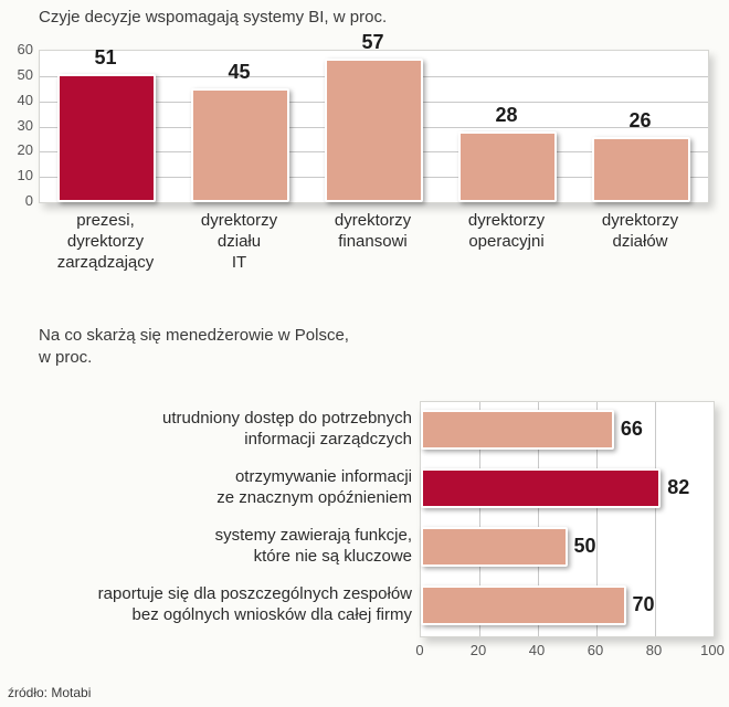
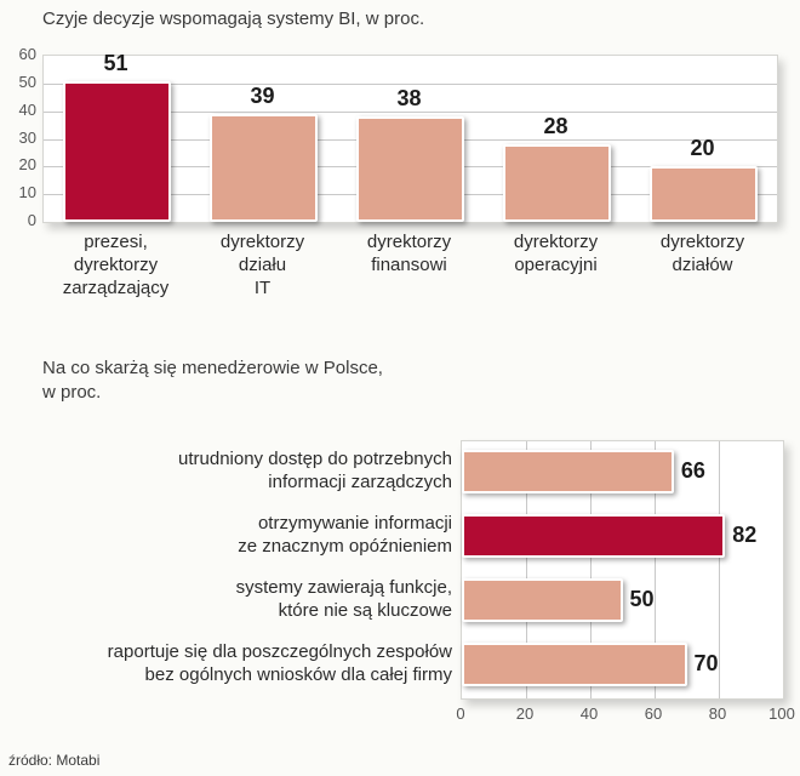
Czyje decyzje wspomagają systemy BI, w proc./dyrektorzy działu IT: 45 -> 39
Czyje decyzje wspomagają systemy BI, w proc./dyrektorzy finansowi: 57 -> 38
Czyje decyzje wspomagają systemy BI, w proc./dyrektorzy działów: 26 -> 20
